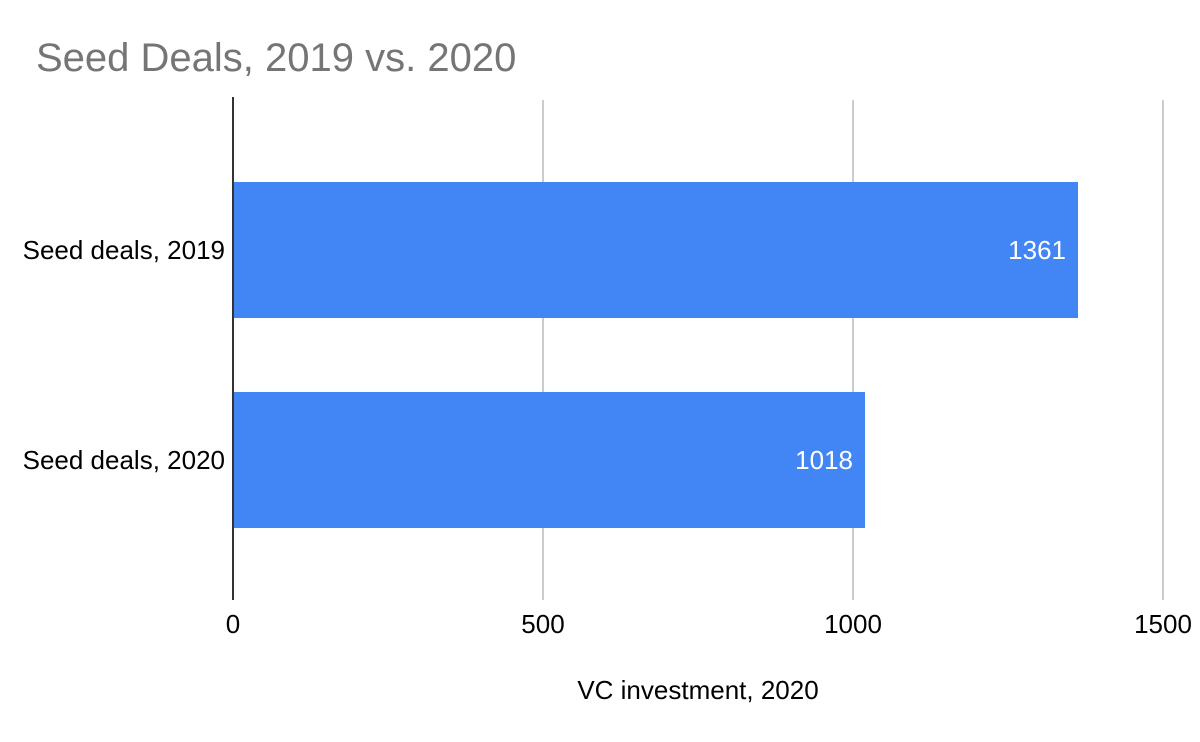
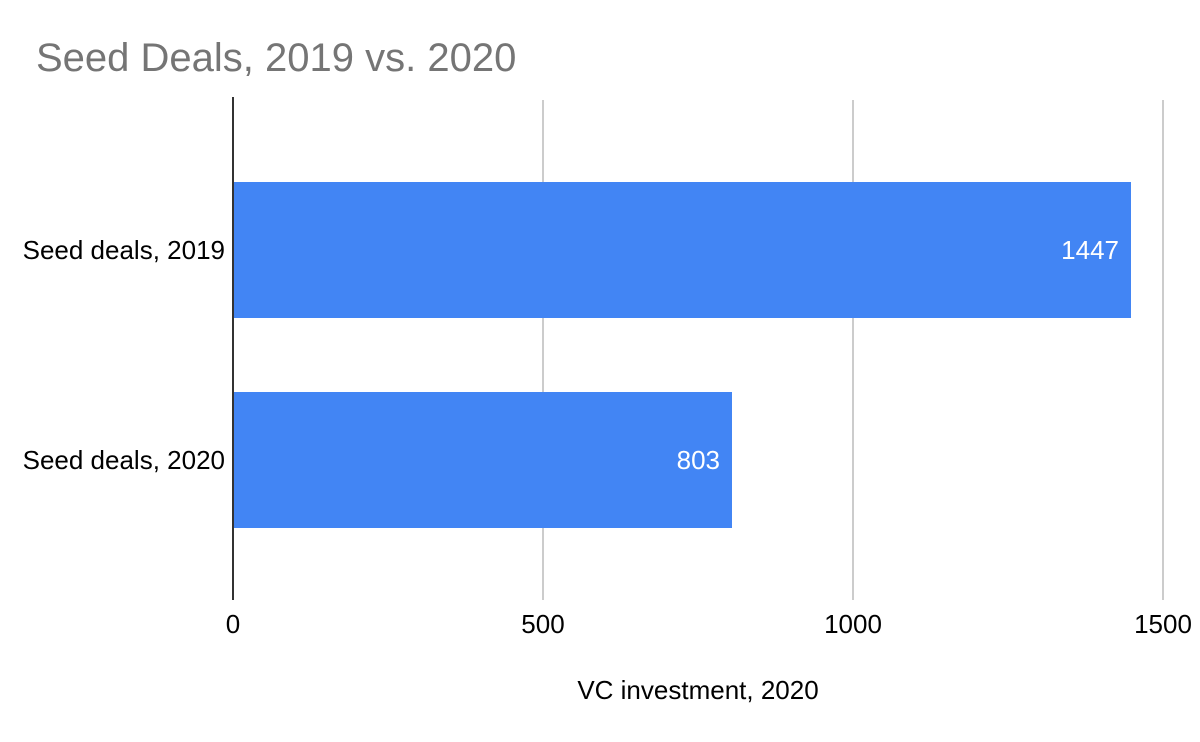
Seed deals, 2019: 1361 -> 1447
Seed deals, 2020: 1018 -> 803
